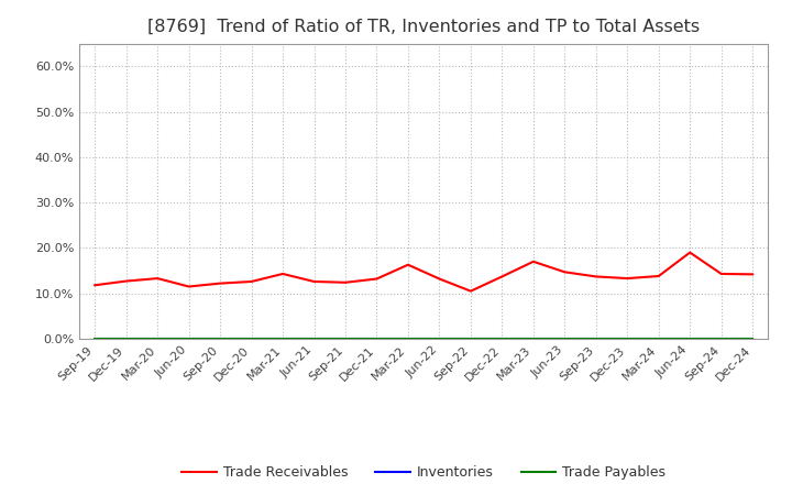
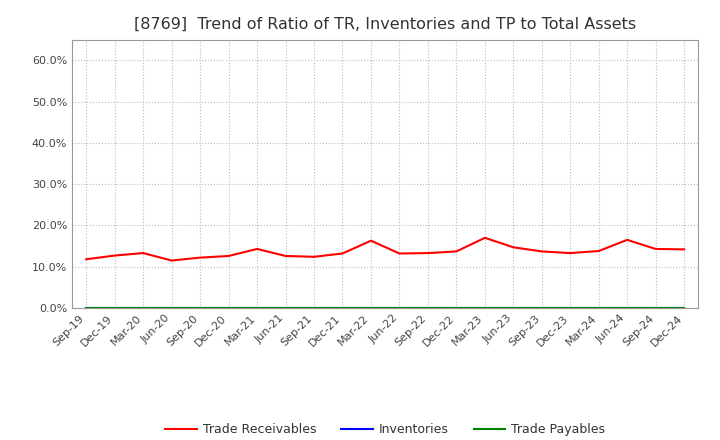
Trade Receivables/Sep-22: 10.5% -> 13.3%
Trade Receivables/Jun-24: 19.0% -> 16.5%
